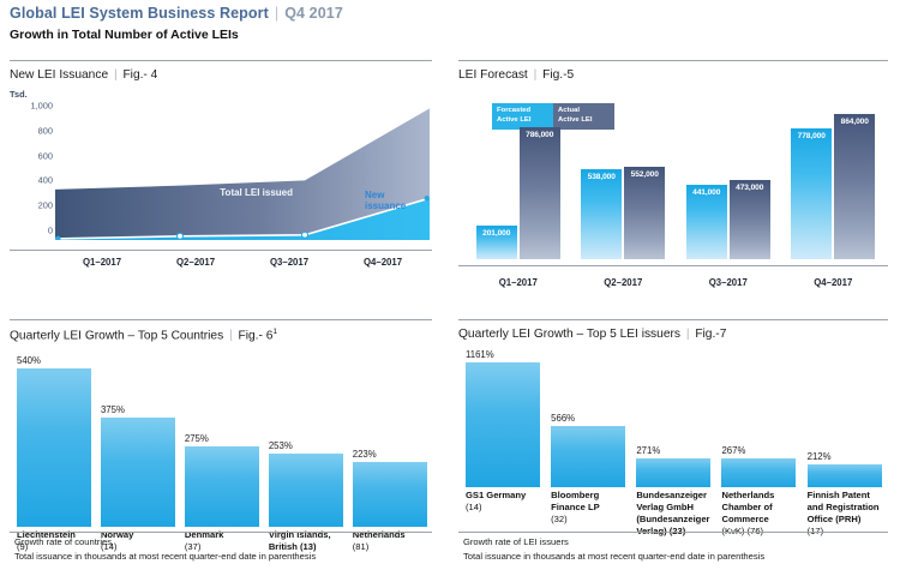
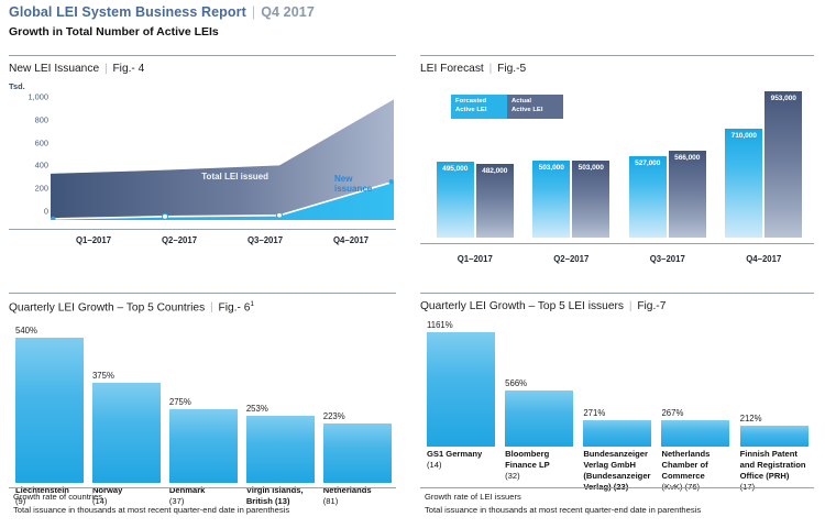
LEI Forecast/Forcasted Active LEI/Q1–2017: 201,000 -> 495,000
LEI Forecast/Actual Active LEI/Q1–2017: 786,000 -> 482,000
LEI Forecast/Forcasted Active LEI/Q2–2017: 538,000 -> 503,000
LEI Forecast/Actual Active LEI/Q2–2017: 552,000 -> 503,000
LEI Forecast/Forcasted Active LEI/Q3–2017: 441,000 -> 527,000
LEI Forecast/Actual Active LEI/Q3–2017: 473,000 -> 566,000
LEI Forecast/Forcasted Active LEI/Q4–2017: 778,000 -> 710,000
LEI Forecast/Actual Active LEI/Q4–2017: 864,000 -> 953,000
